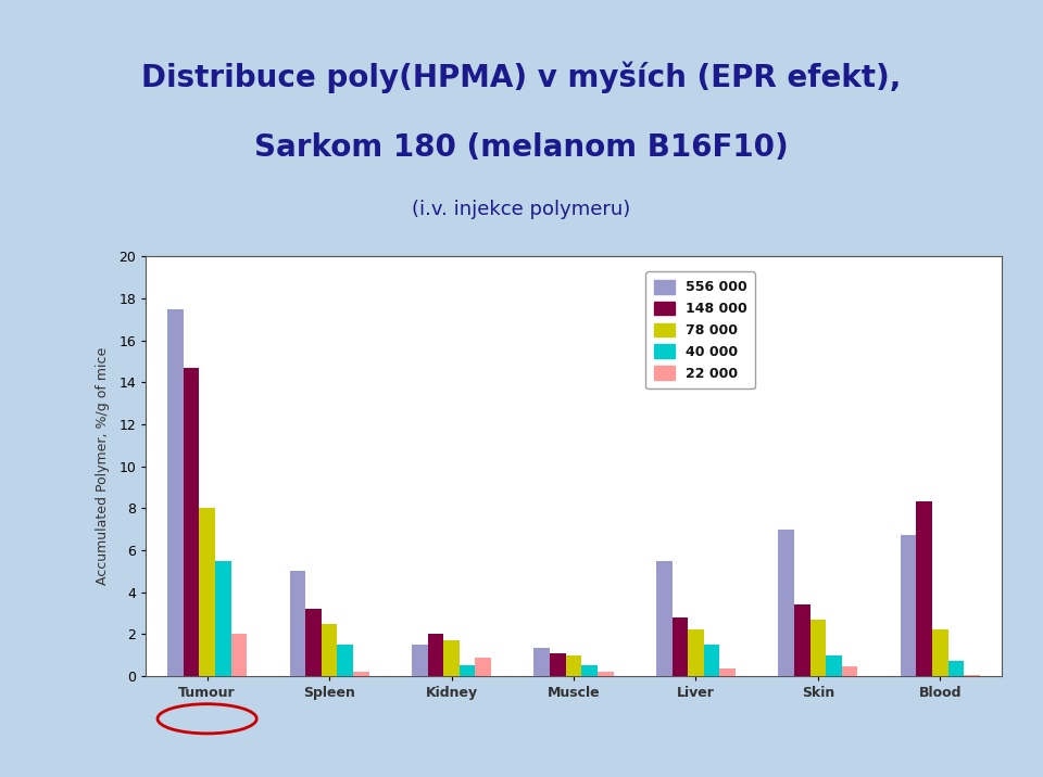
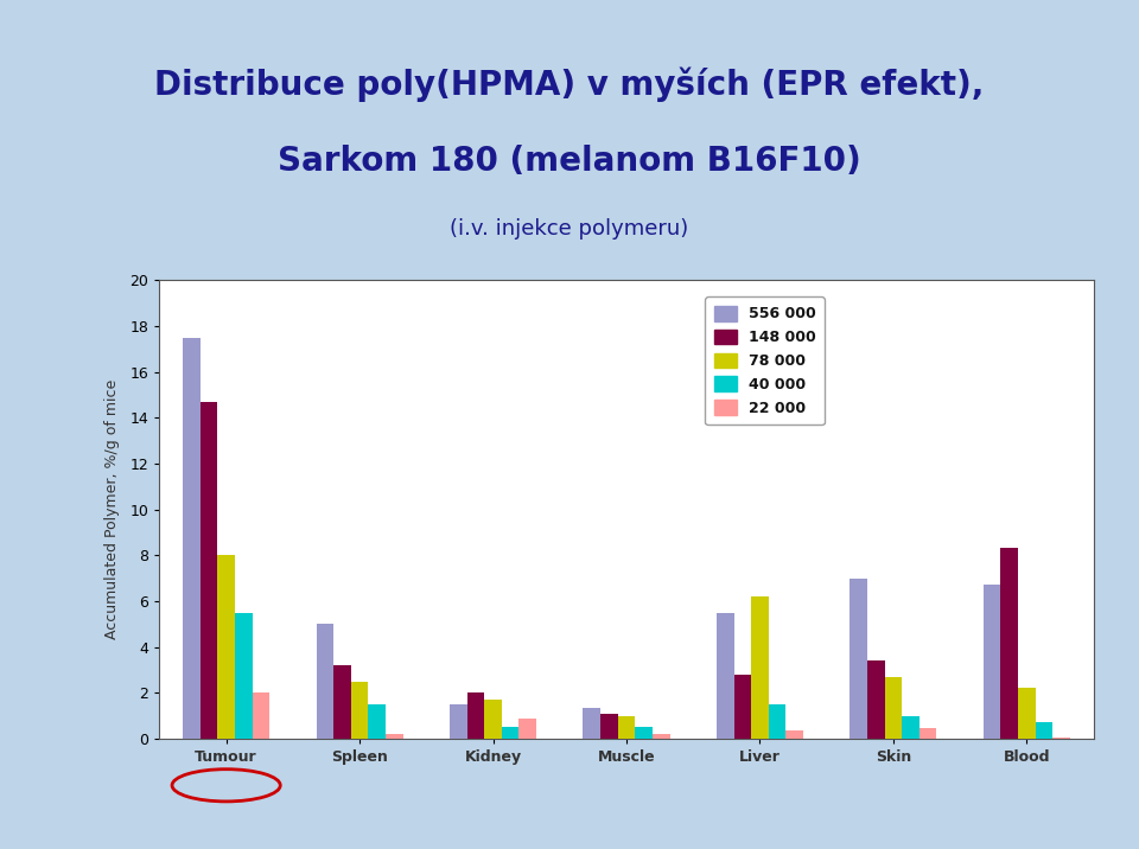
78 000/Liver: 2.2 -> 6.2
